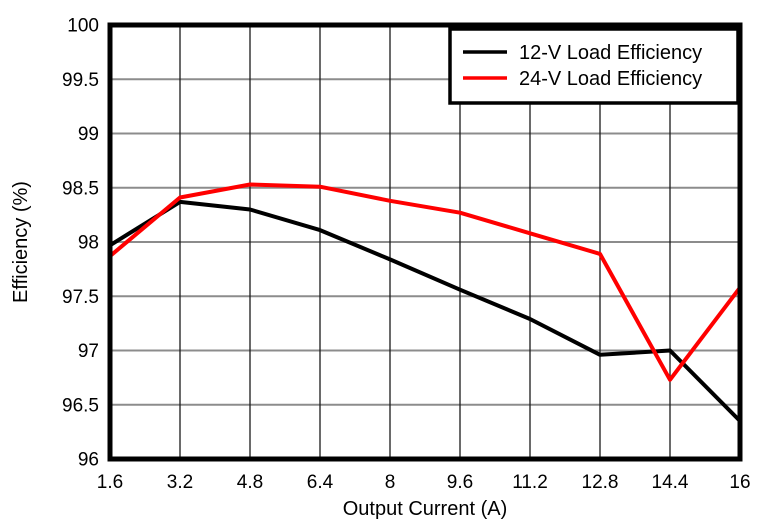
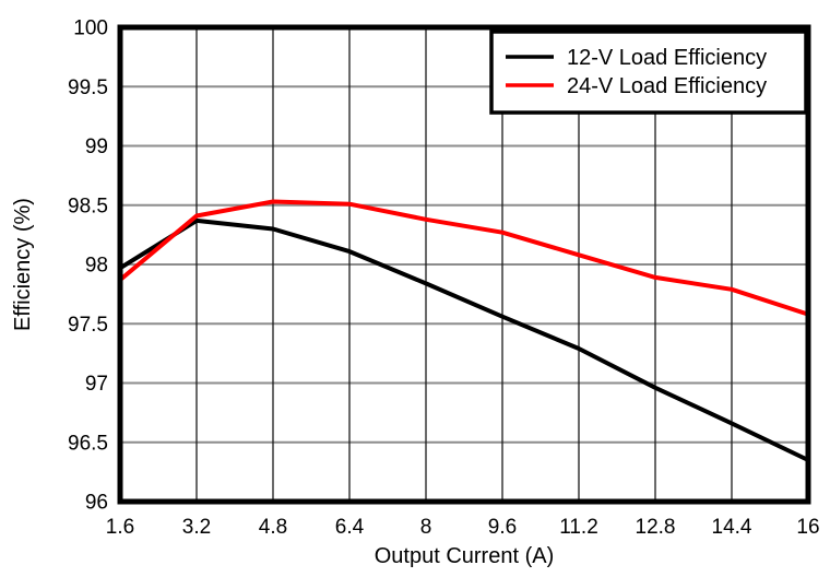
12-V Load Efficiency/14.4: 97.00 -> 96.66
24-V Load Efficiency/14.4: 96.73 -> 97.79
